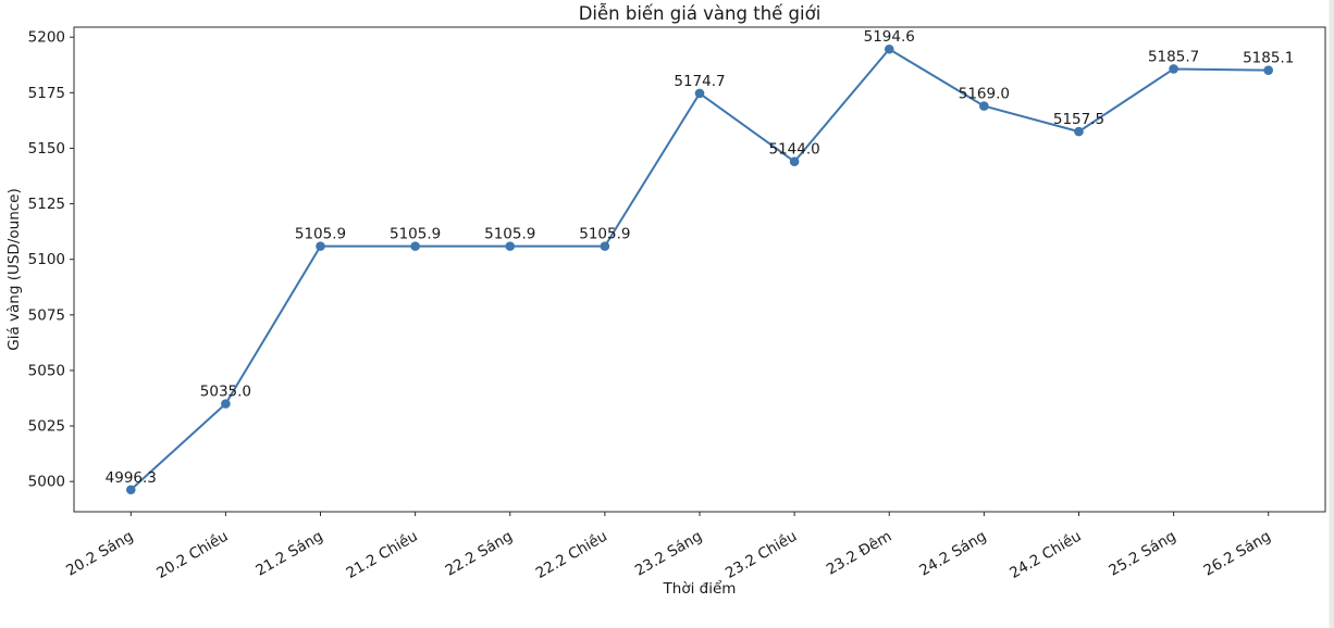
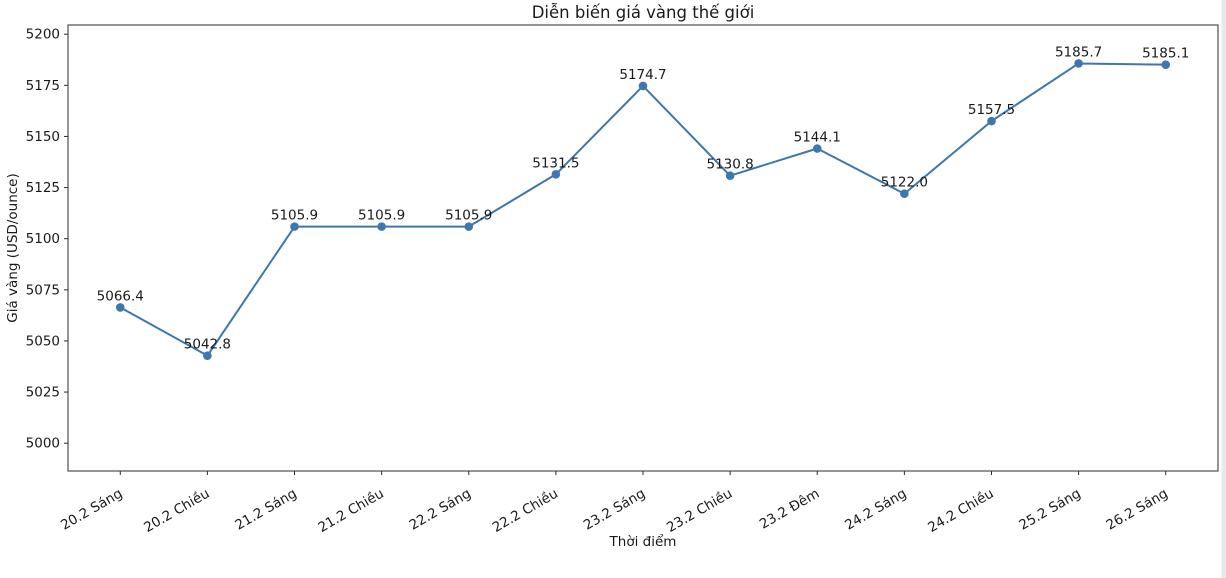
20.2 Sáng: 4996.3 -> 5066.4
20.2 Chiều: 5035.0 -> 5042.8
22.2 Chiều: 5105.9 -> 5131.5
23.2 Chiều: 5144.0 -> 5130.8
23.2 Đêm: 5194.6 -> 5144.1
24.2 Sáng: 5169.0 -> 5122.0
